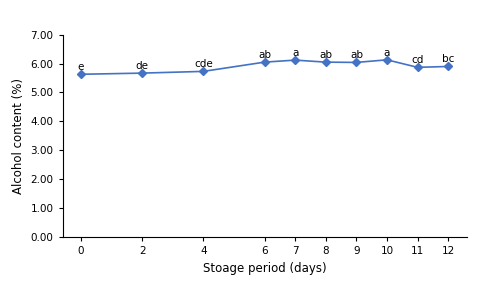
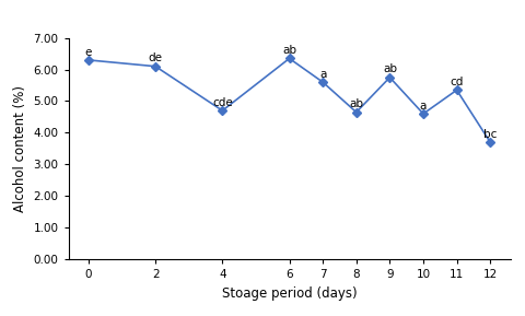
0: 5.63 -> 6.30
2: 5.67 -> 6.10
4: 5.73 -> 4.70
6: 6.05 -> 6.35
7: 6.12 -> 5.60
8: 6.05 -> 4.65
9: 6.04 -> 5.75
10: 6.13 -> 4.60
11: 5.87 -> 5.35
12: 5.90 -> 3.70
